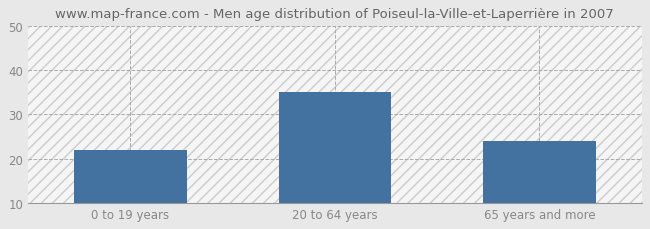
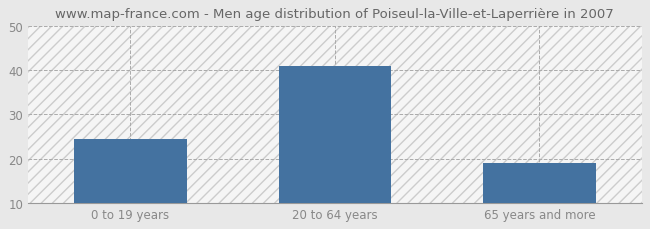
0 to 19 years: 22.0 -> 24.5
20 to 64 years: 35.0 -> 41.0
65 years and more: 24.0 -> 19.0
